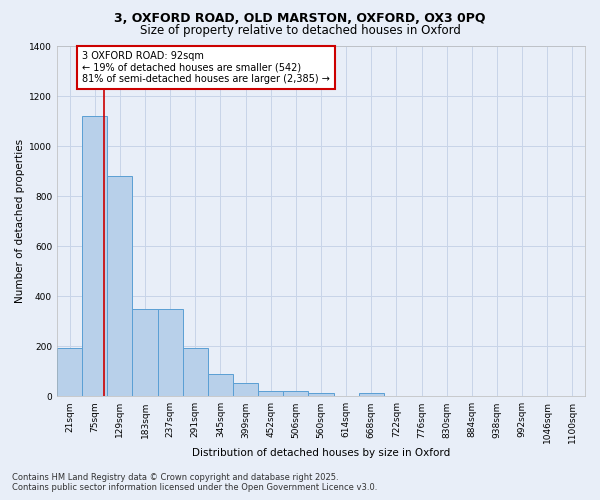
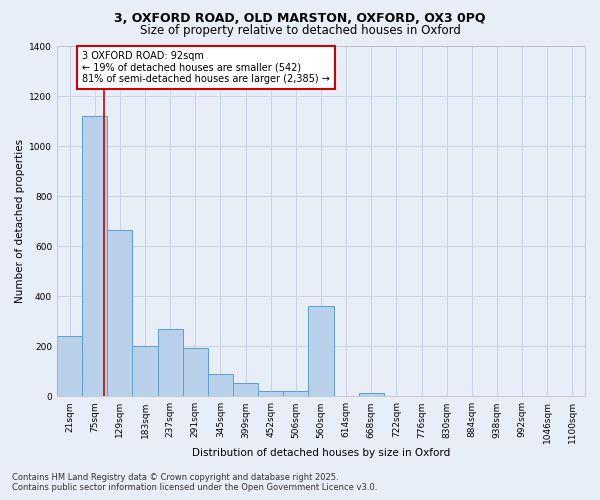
21sqm: 195 -> 240
129sqm: 880 -> 665
183sqm: 350 -> 200
237sqm: 350 -> 270
560sqm: 15 -> 360
